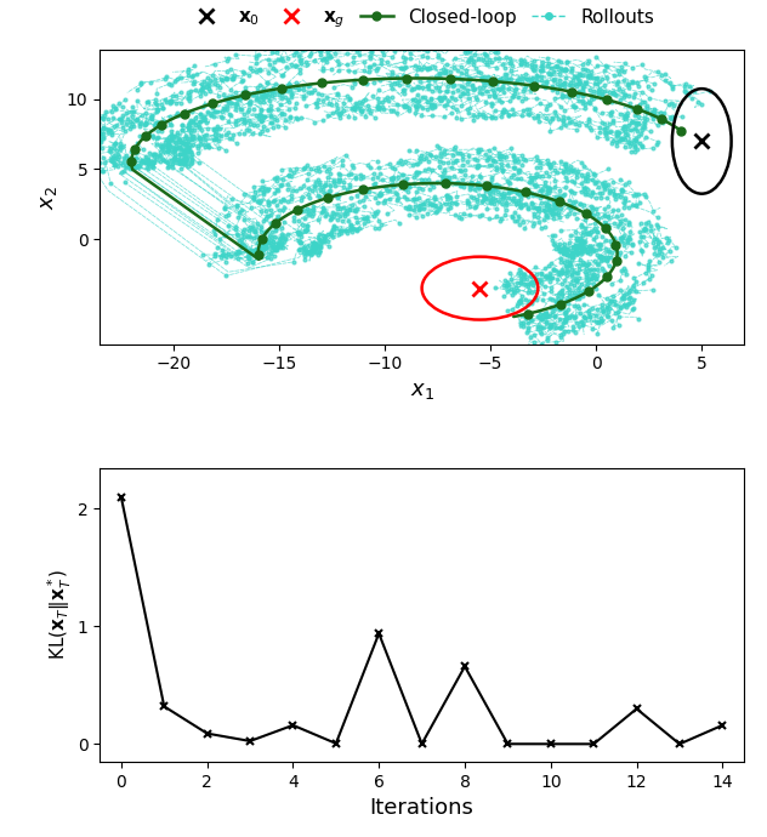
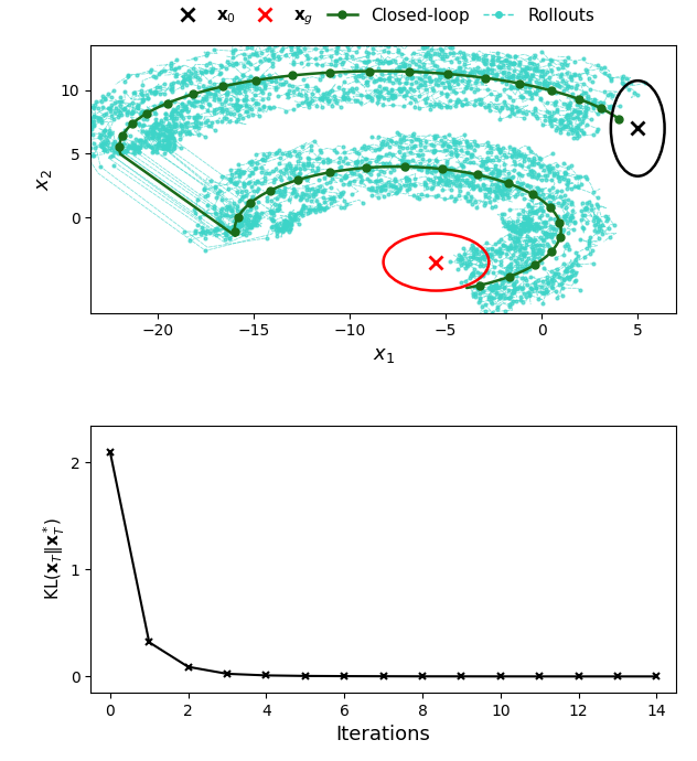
4: 0.16 -> 0.01
6: 0.94 -> 0.00
8: 0.66 -> 0.00
12: 0.30 -> 0.00
14: 0.16 -> 0.00
